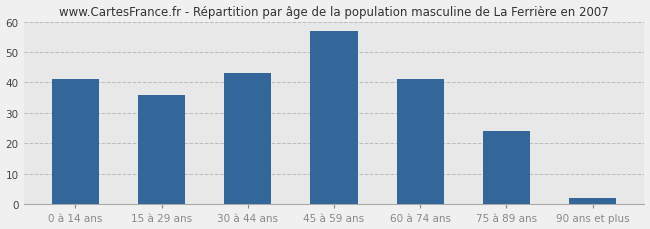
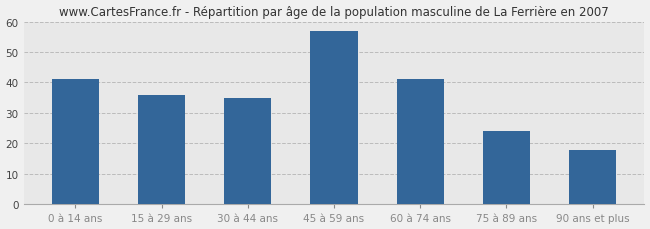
30 à 44 ans: 43 -> 35
90 ans et plus: 2 -> 18
